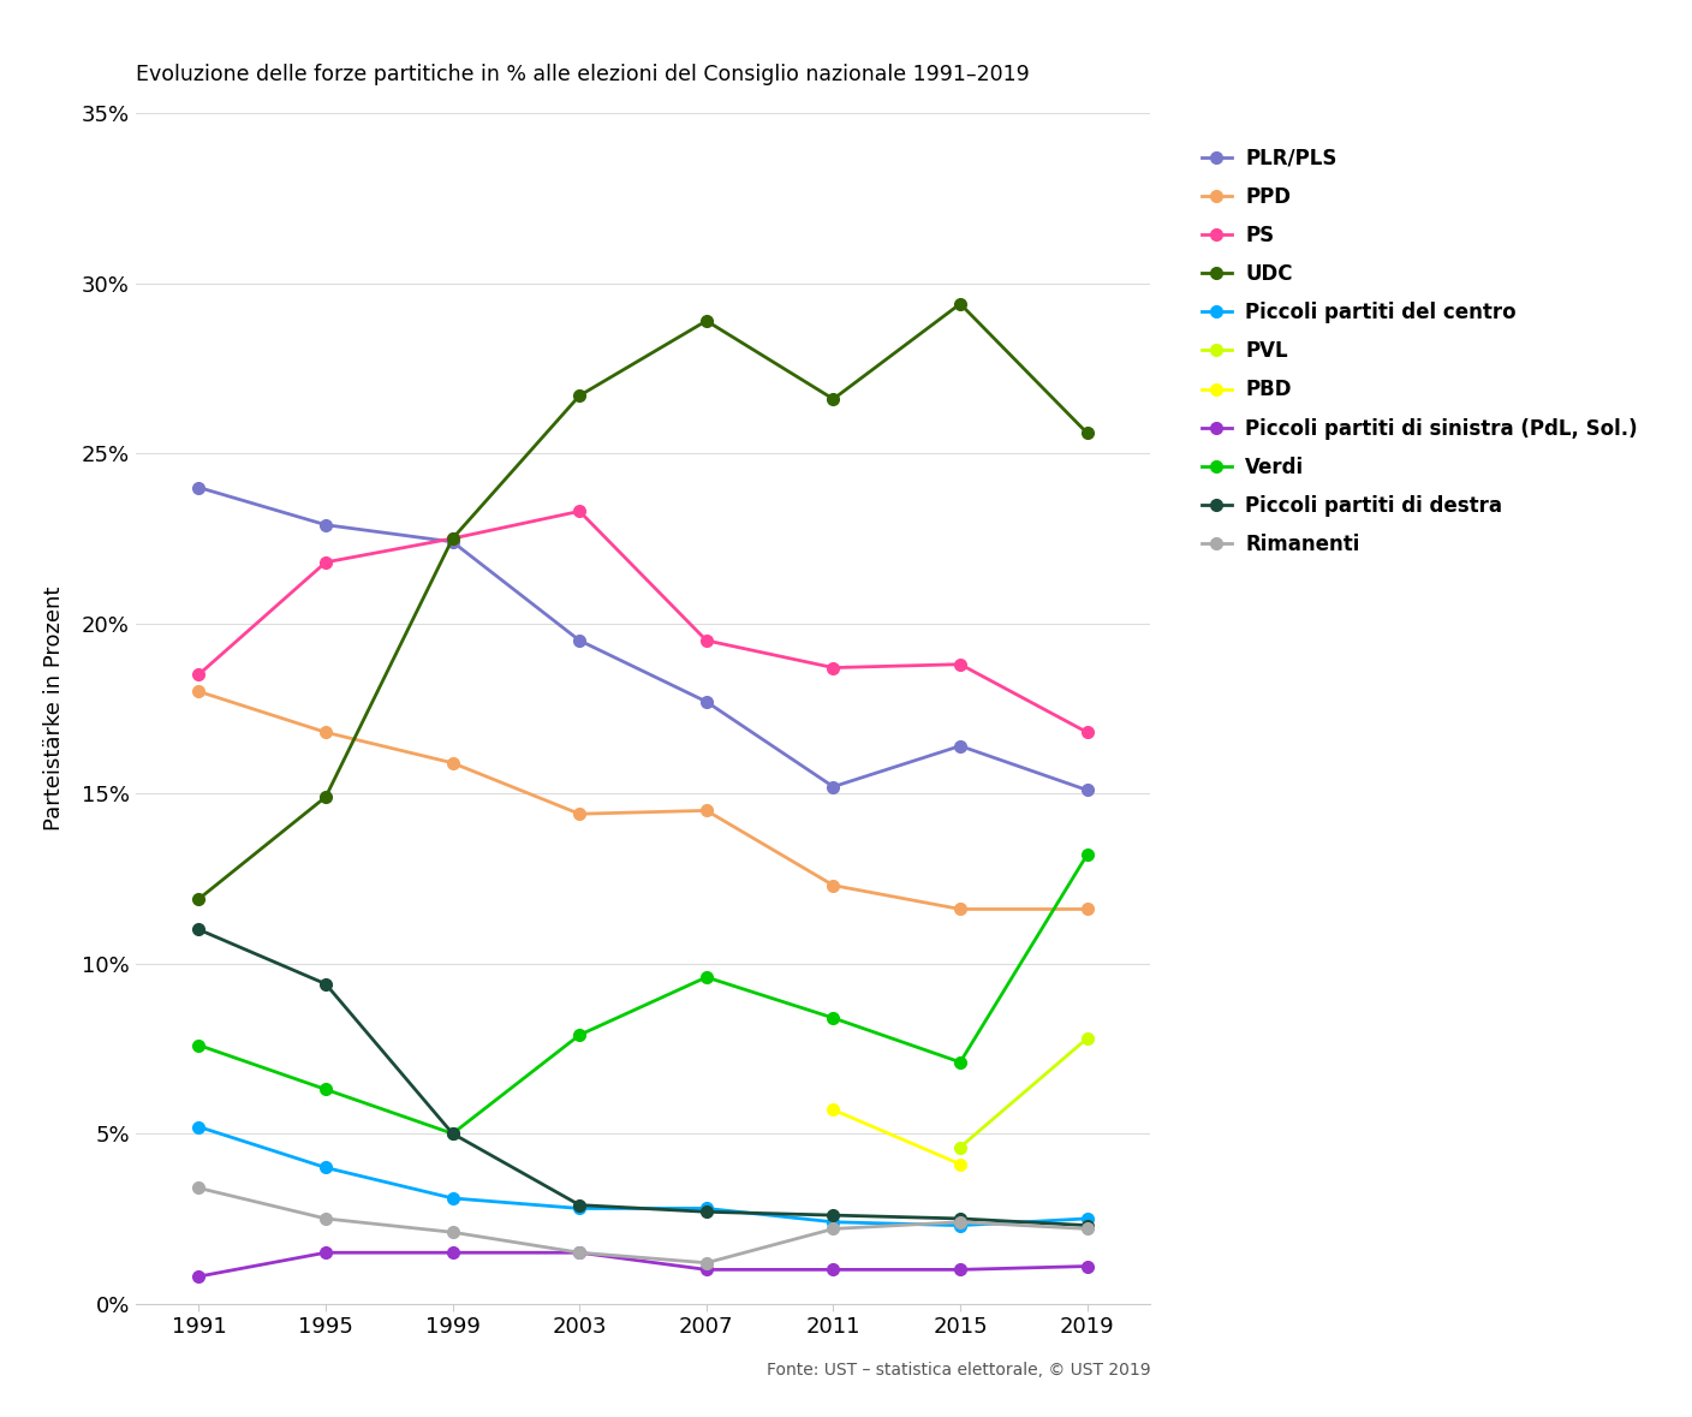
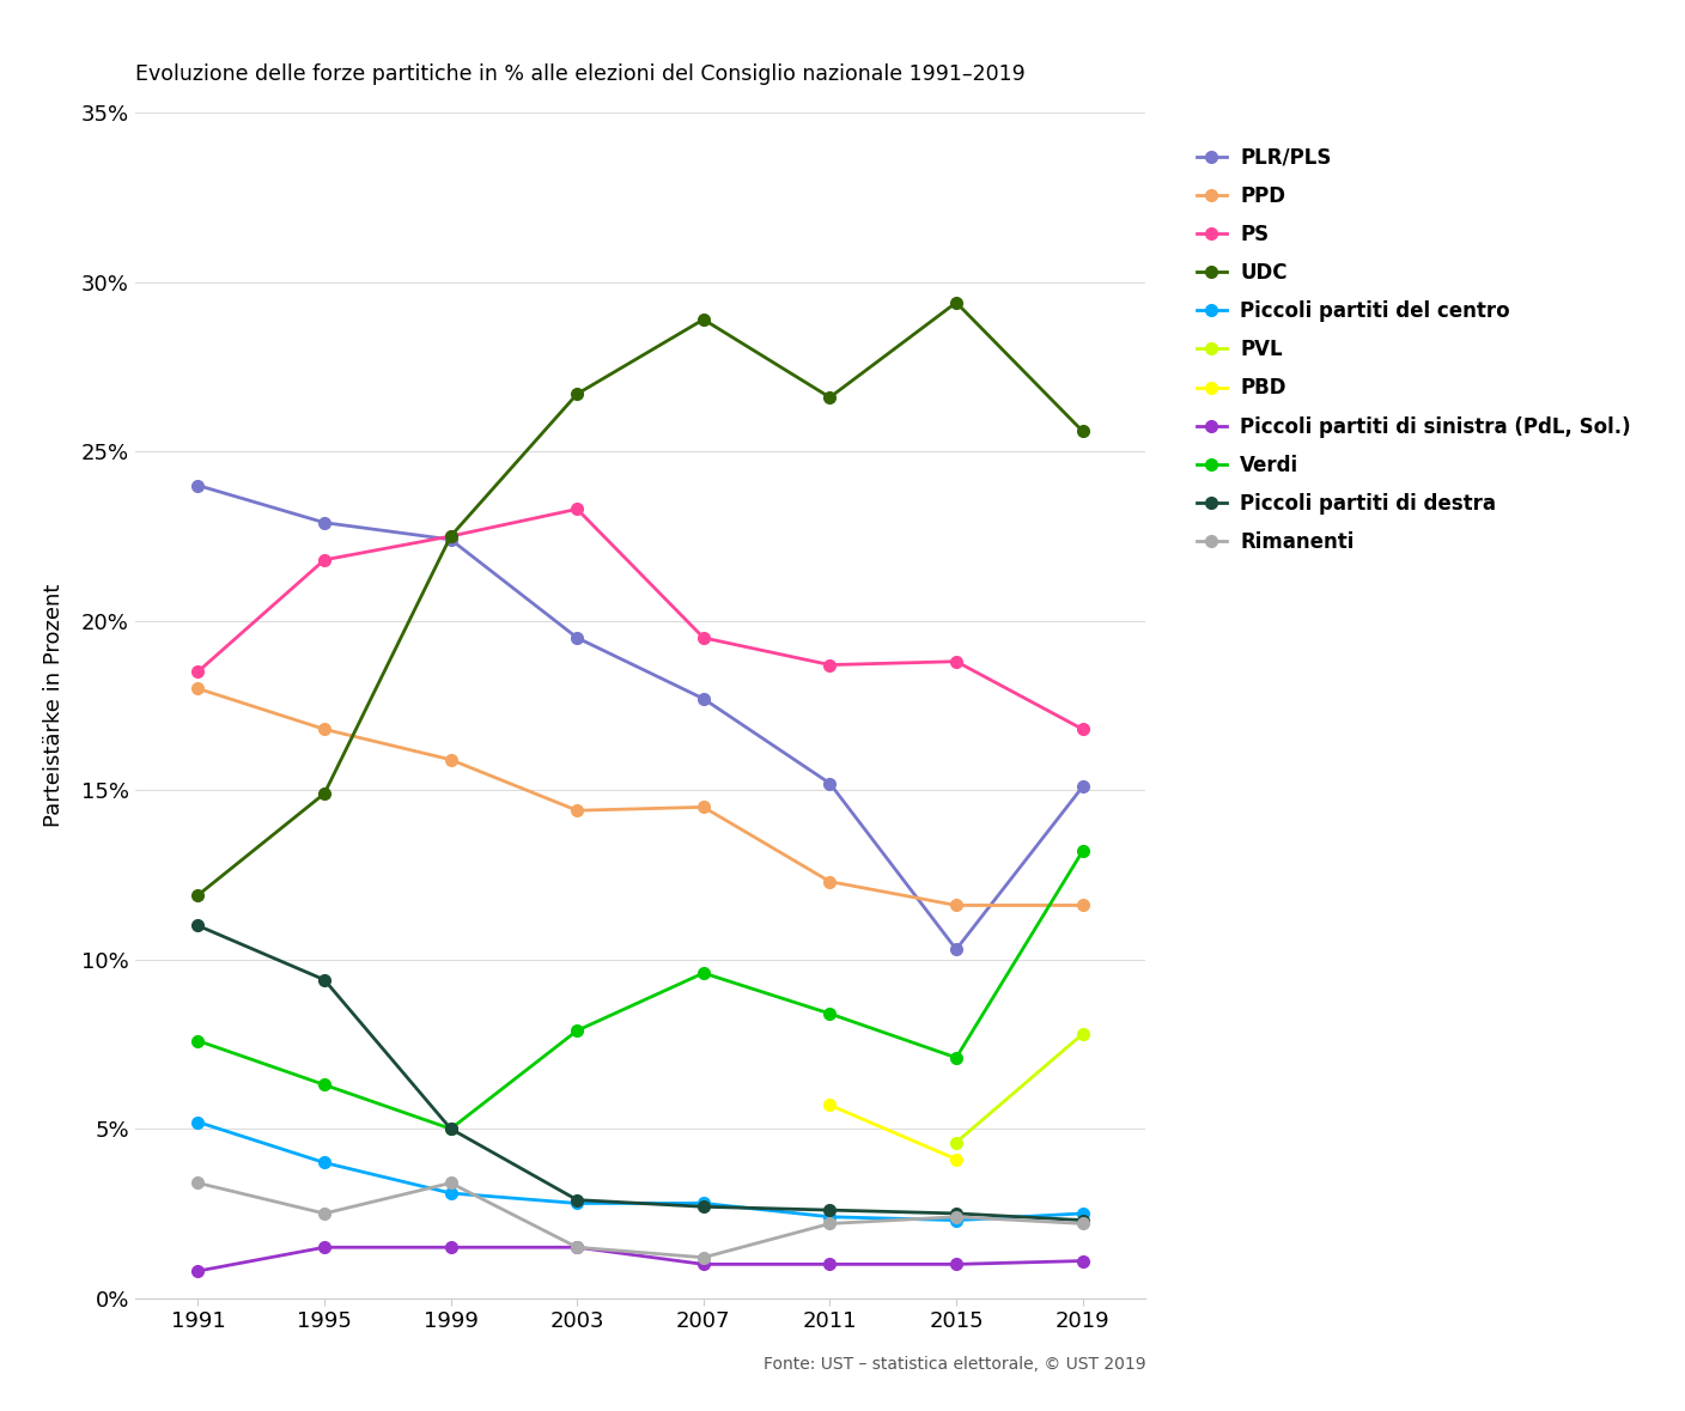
Rimanenti/1999: 2.1% -> 3.4%
PLR/PLS/2015: 16.4% -> 10.3%
